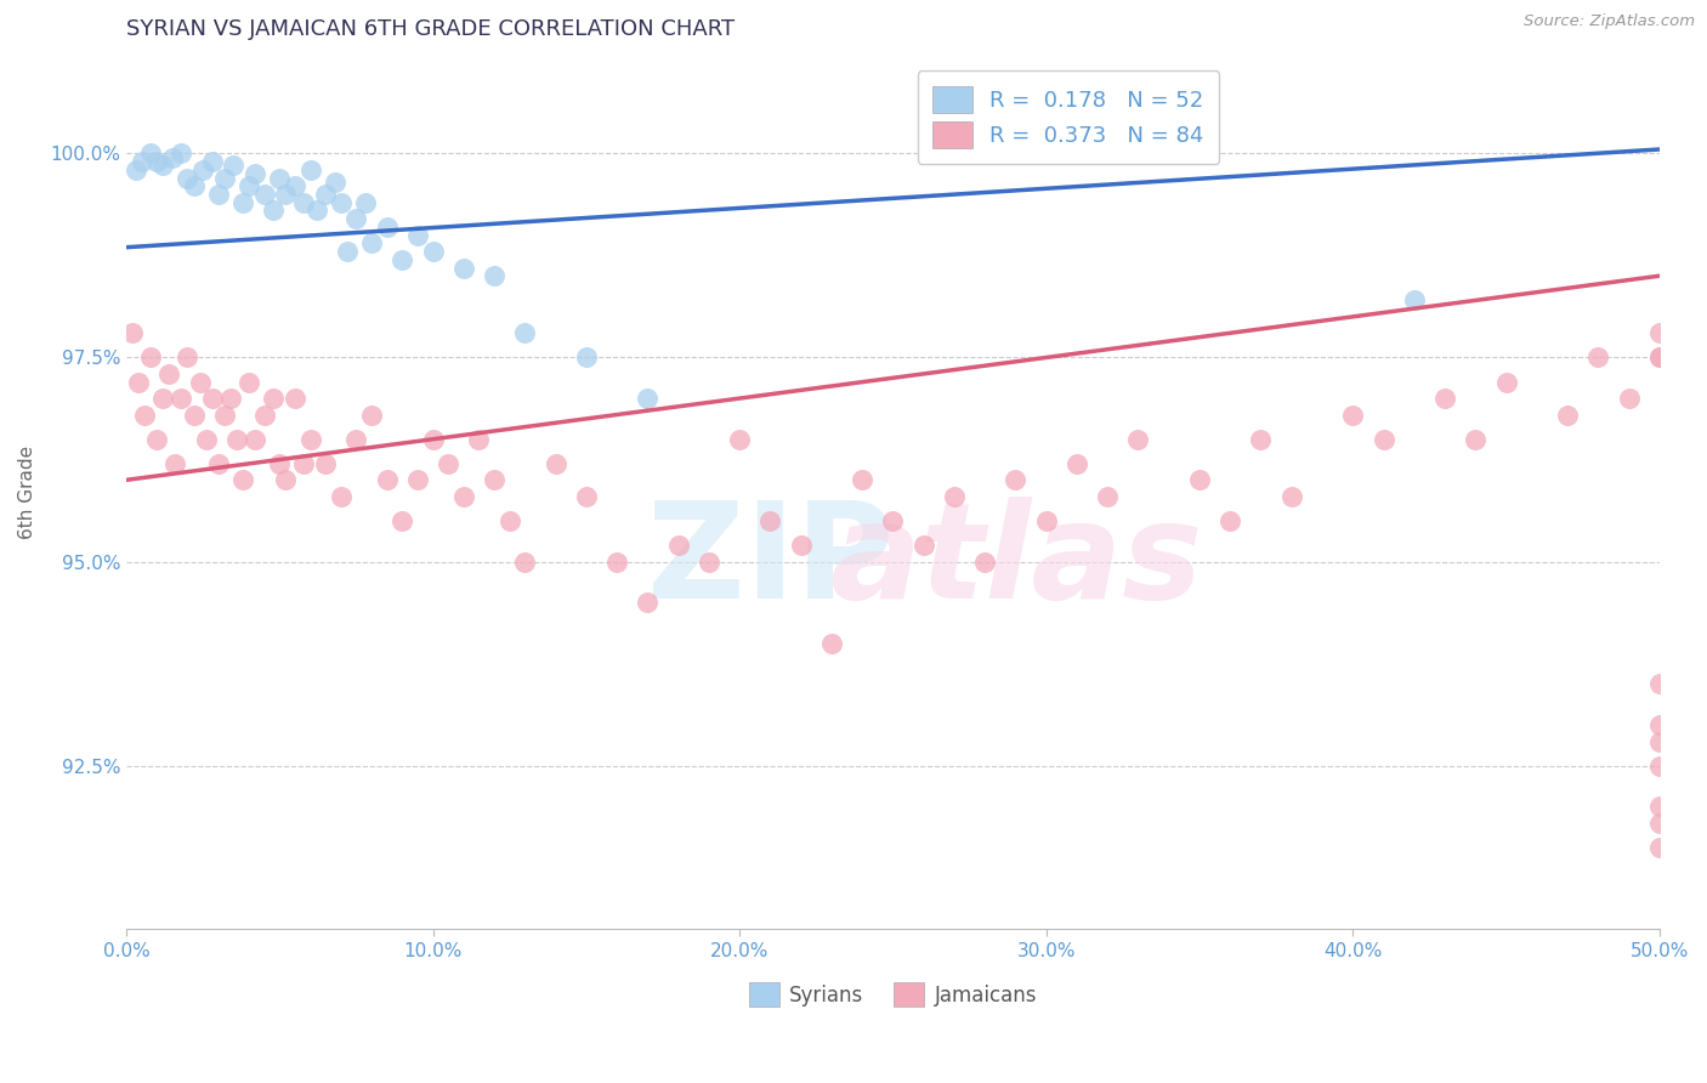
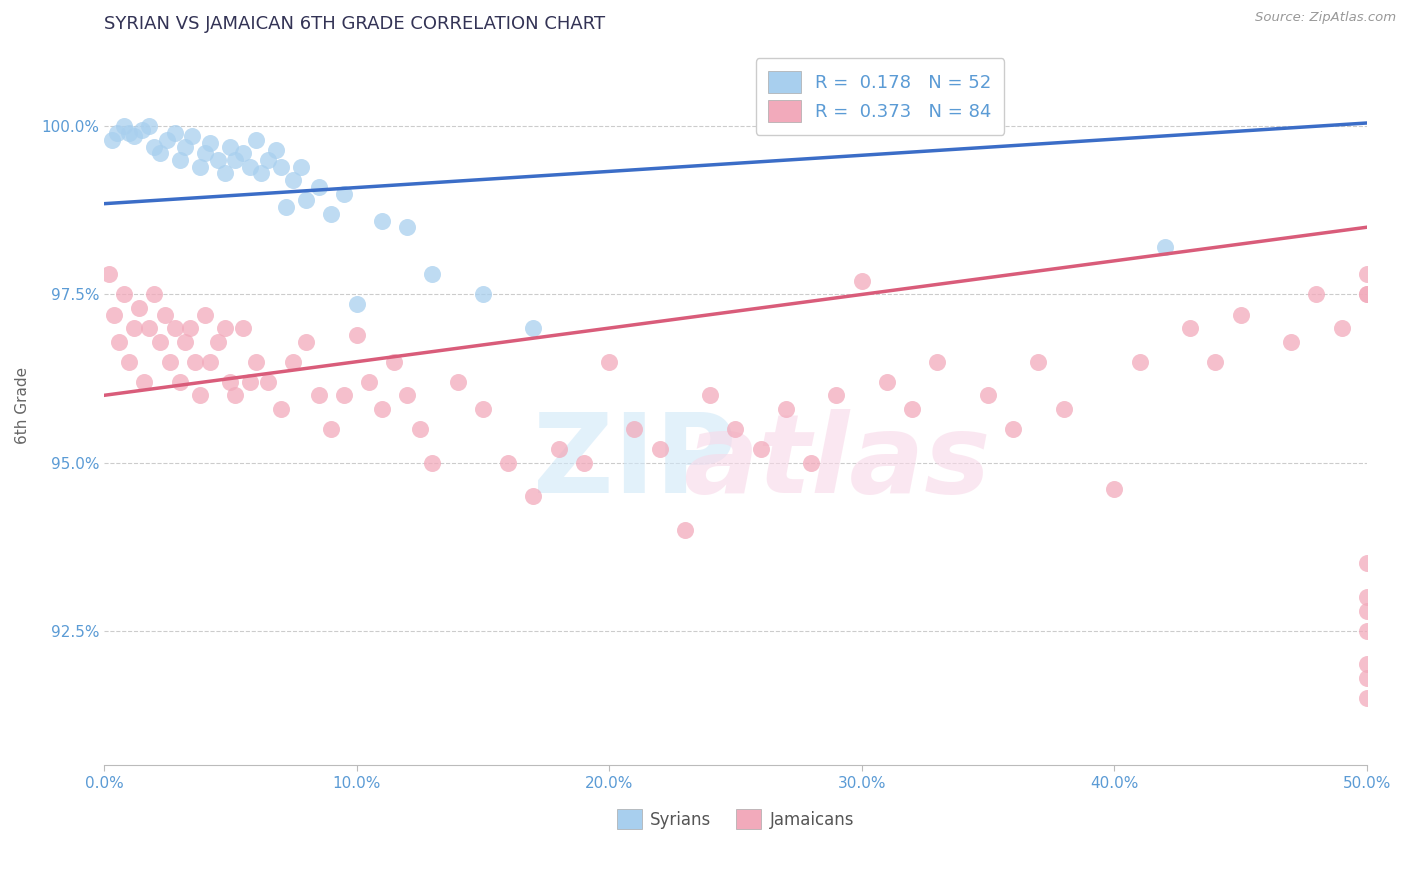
Syrians/10.0%: 98.80% -> 97.36%
Jamaicans/10.0%: 96.5% -> 96.9%
Jamaicans/30.0%: 95.5% -> 97.7%
Jamaicans/40.0%: 96.8% -> 94.6%
